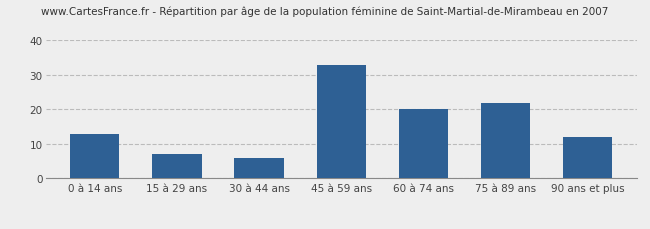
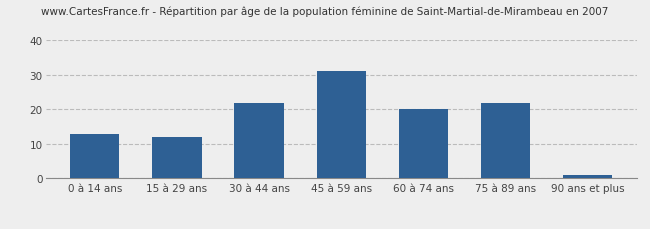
15 à 29 ans: 7 -> 12
30 à 44 ans: 6 -> 22
45 à 59 ans: 33 -> 31
90 ans et plus: 12 -> 1
